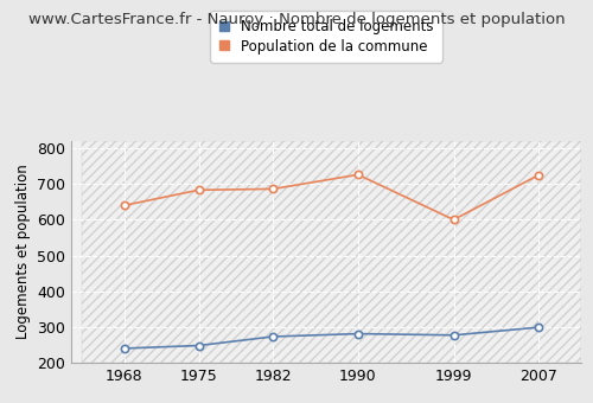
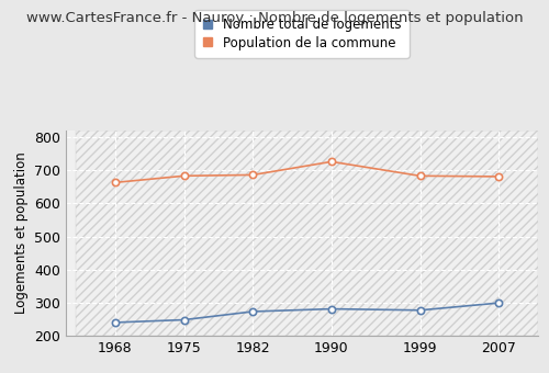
Population de la commune/1968: 640 -> 663
Population de la commune/1999: 600 -> 683
Population de la commune/2007: 725 -> 681
